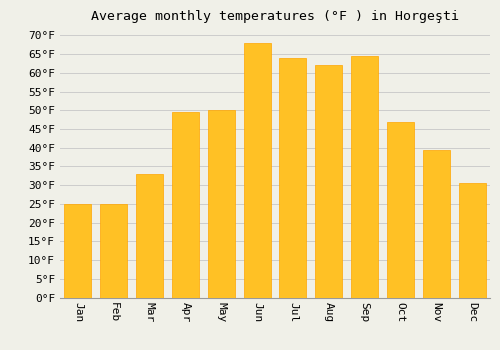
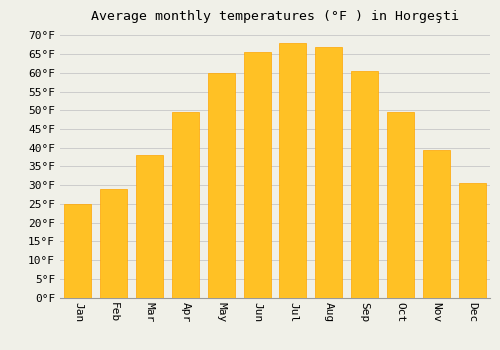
Feb: 25.0°F -> 29.0°F
Mar: 33.0°F -> 38.0°F
May: 50.0°F -> 60.0°F
Jun: 68.0°F -> 65.5°F
Jul: 64.0°F -> 68.0°F
Aug: 62.0°F -> 67.0°F
Sep: 64.5°F -> 60.5°F
Oct: 47.0°F -> 49.5°F
